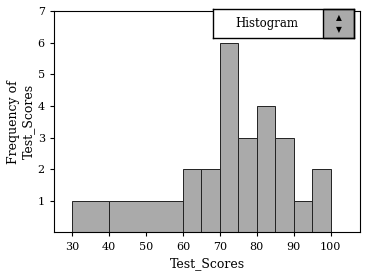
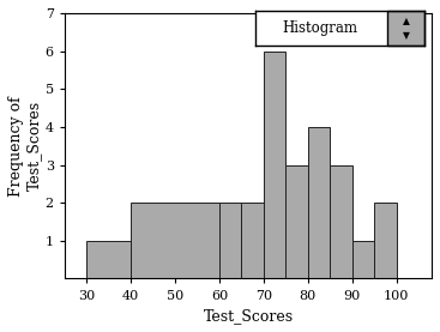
50: 1 -> 2
